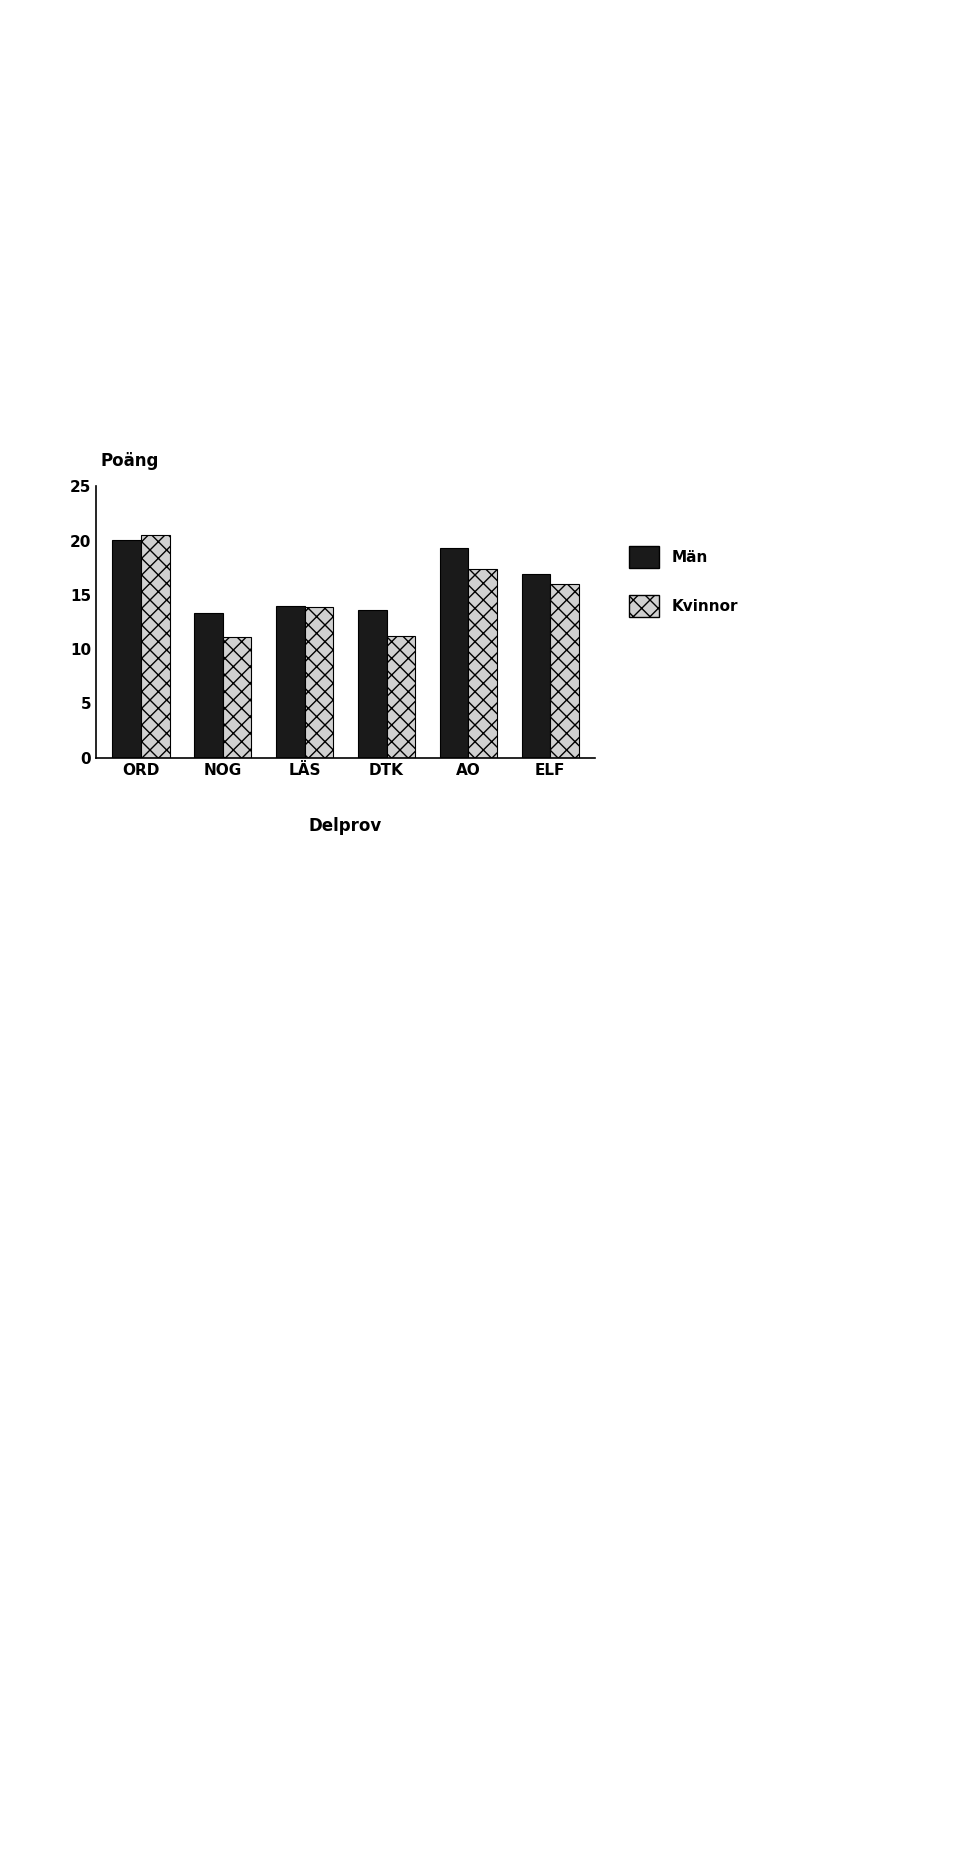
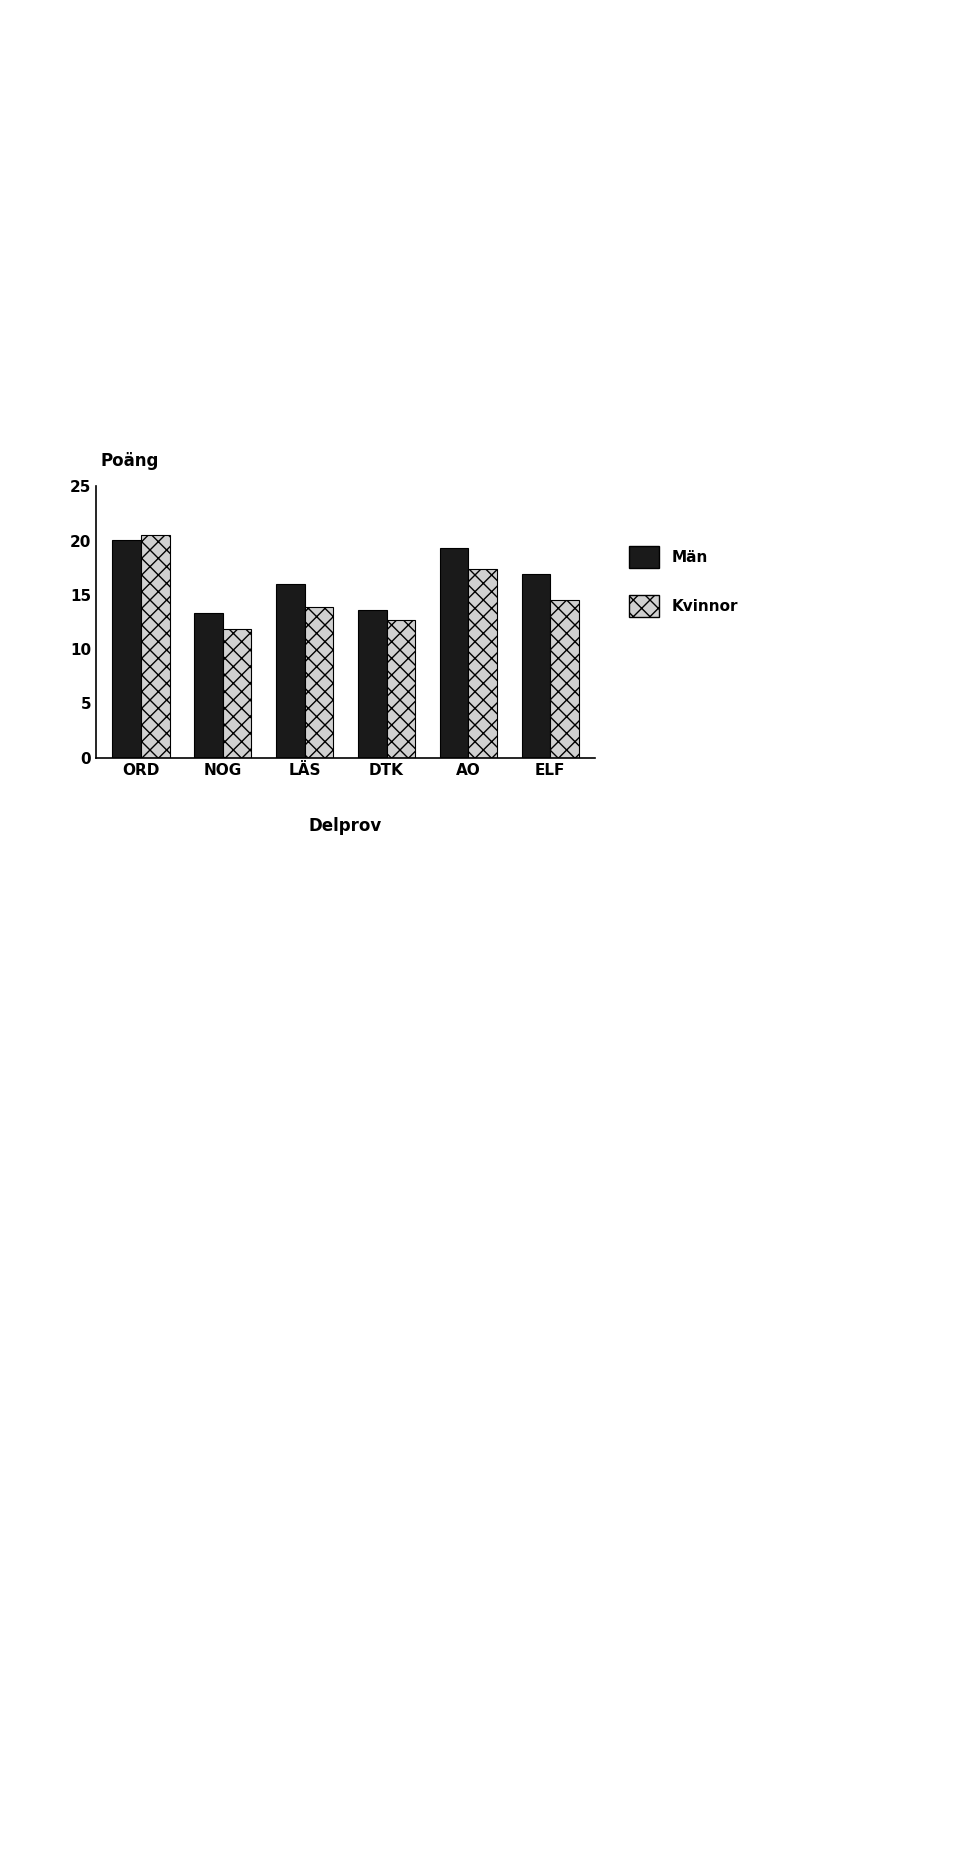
Kvinnor/NOG: 11.1 -> 11.9
Män/LÄS: 14.0 -> 16.0
Kvinnor/DTK: 11.2 -> 12.7
Kvinnor/ELF: 16.0 -> 14.5
